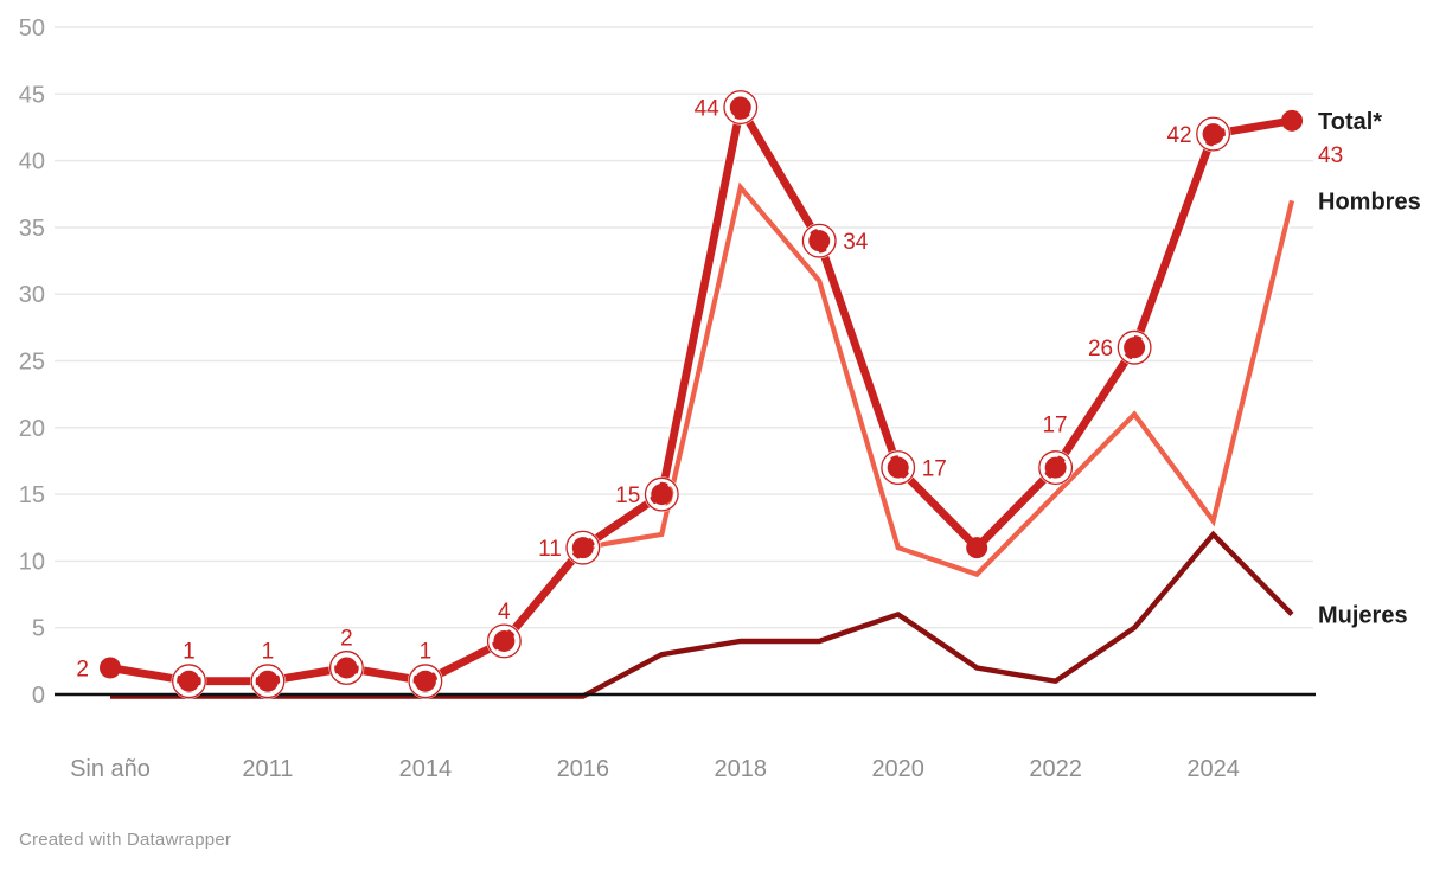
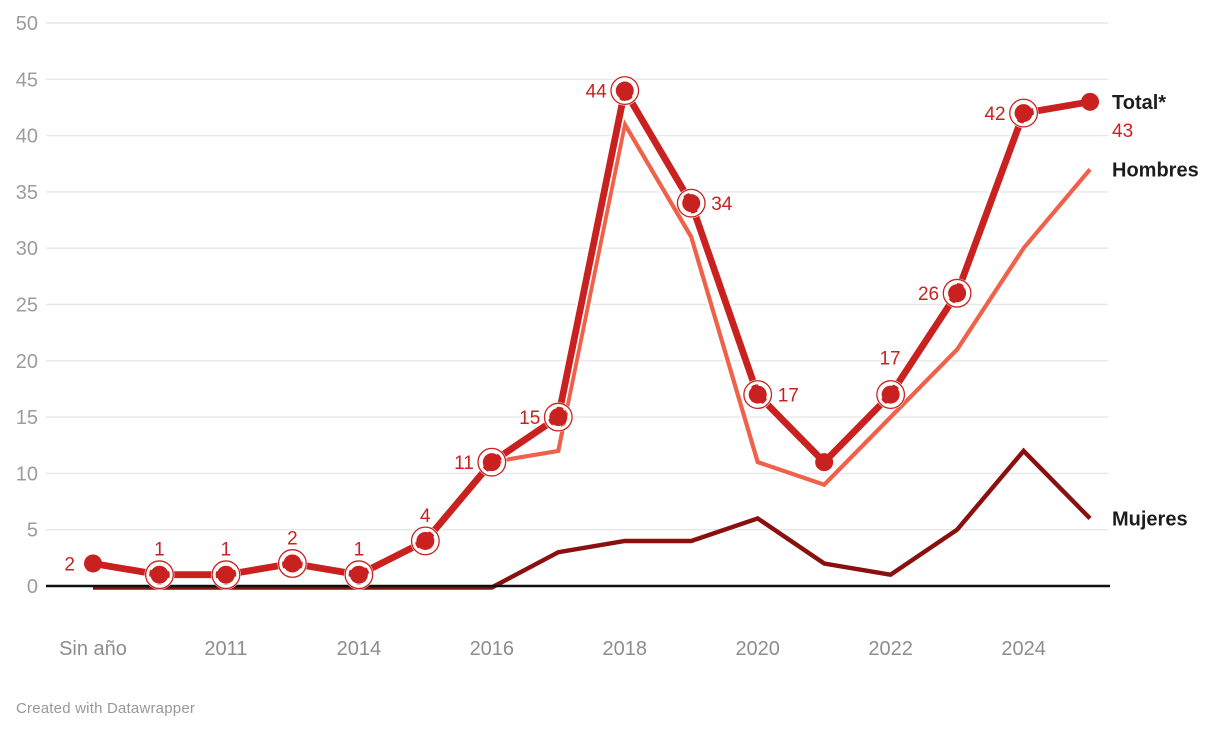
Hombres/2018: 38 -> 41
Hombres/2024: 13 -> 30
